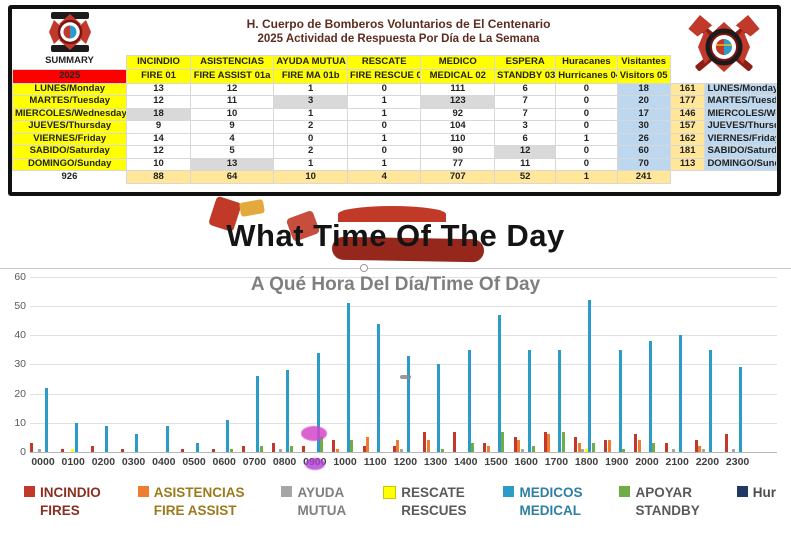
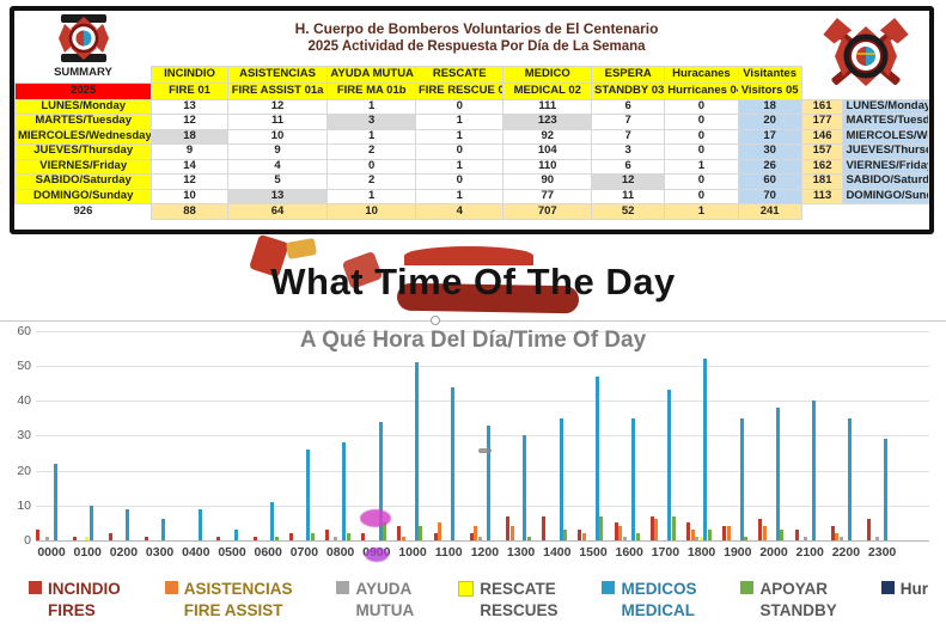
MEDICOS MEDICAL/1700: 35 -> 43
